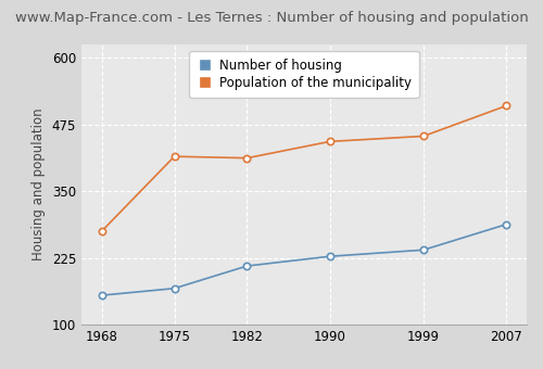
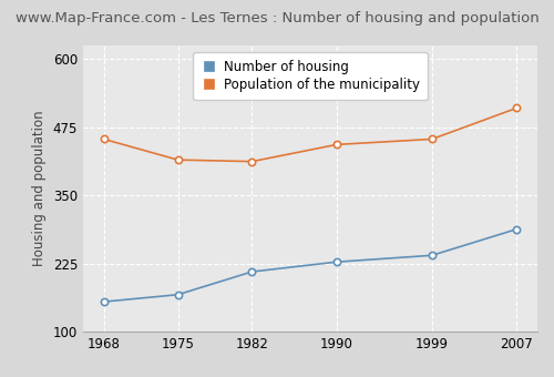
Population of the municipality/1968: 275 -> 453
